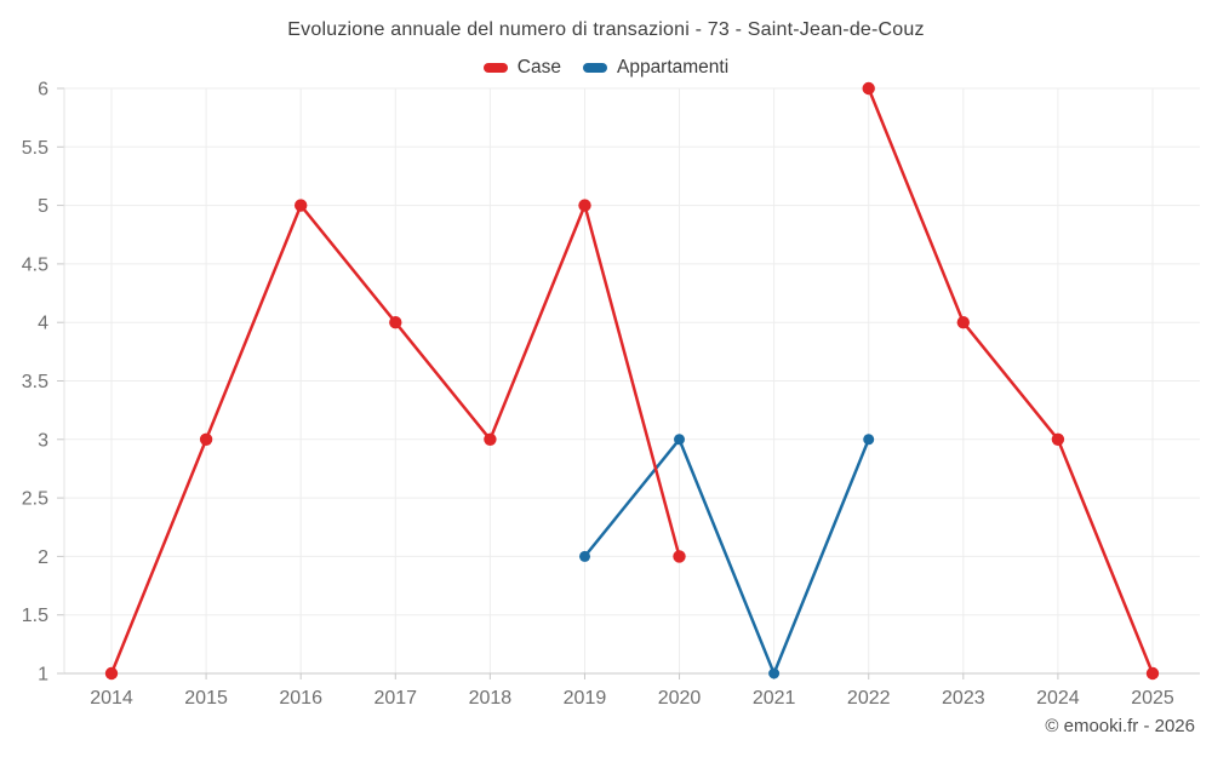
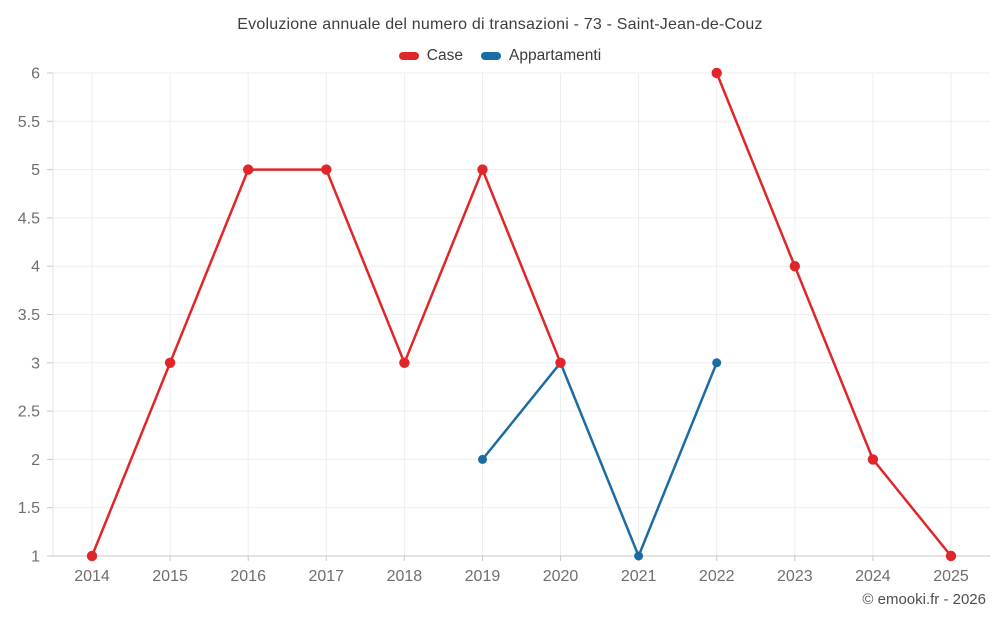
Case/2017: 4 -> 5
Case/2020: 2 -> 3
Case/2024: 3 -> 2
